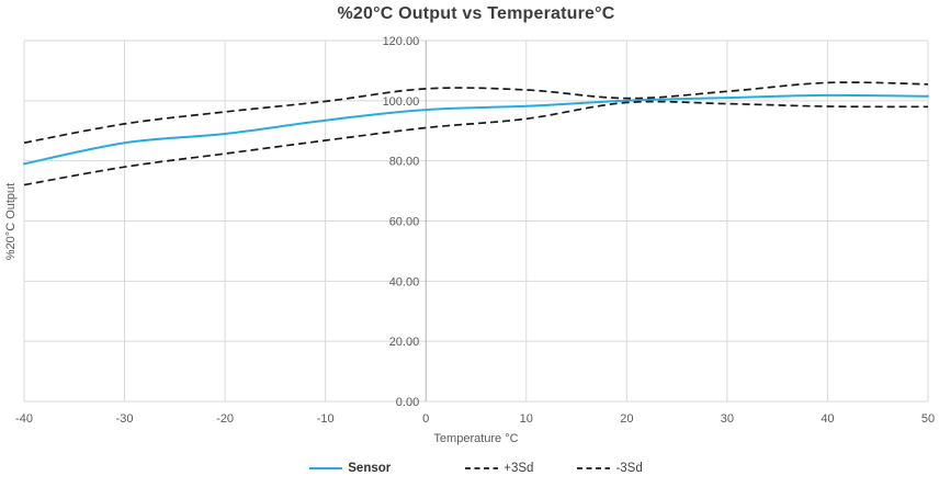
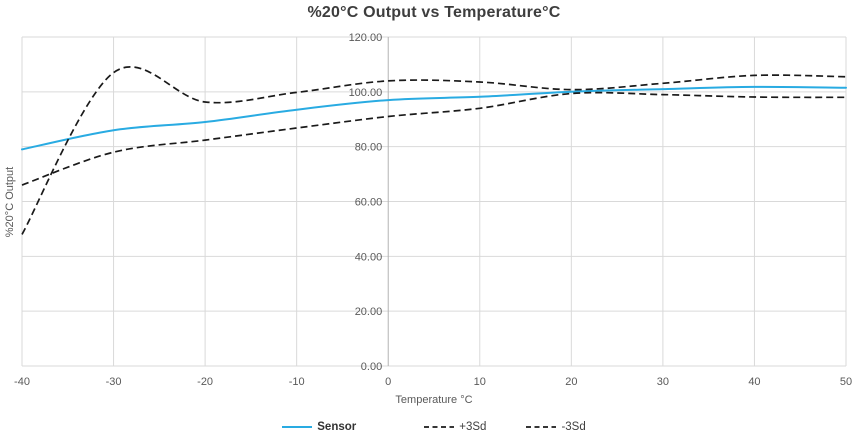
+3Sd/-40: 86 -> 48
-3Sd/-40: 72 -> 66
+3Sd/-30: 92 -> 107
